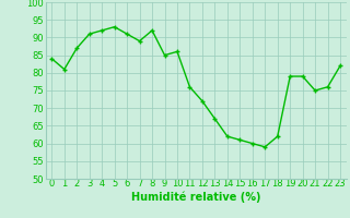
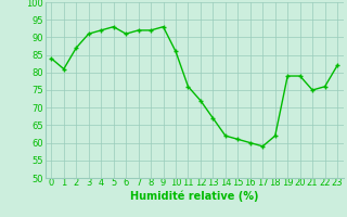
7: 89 -> 92
9: 85 -> 93
